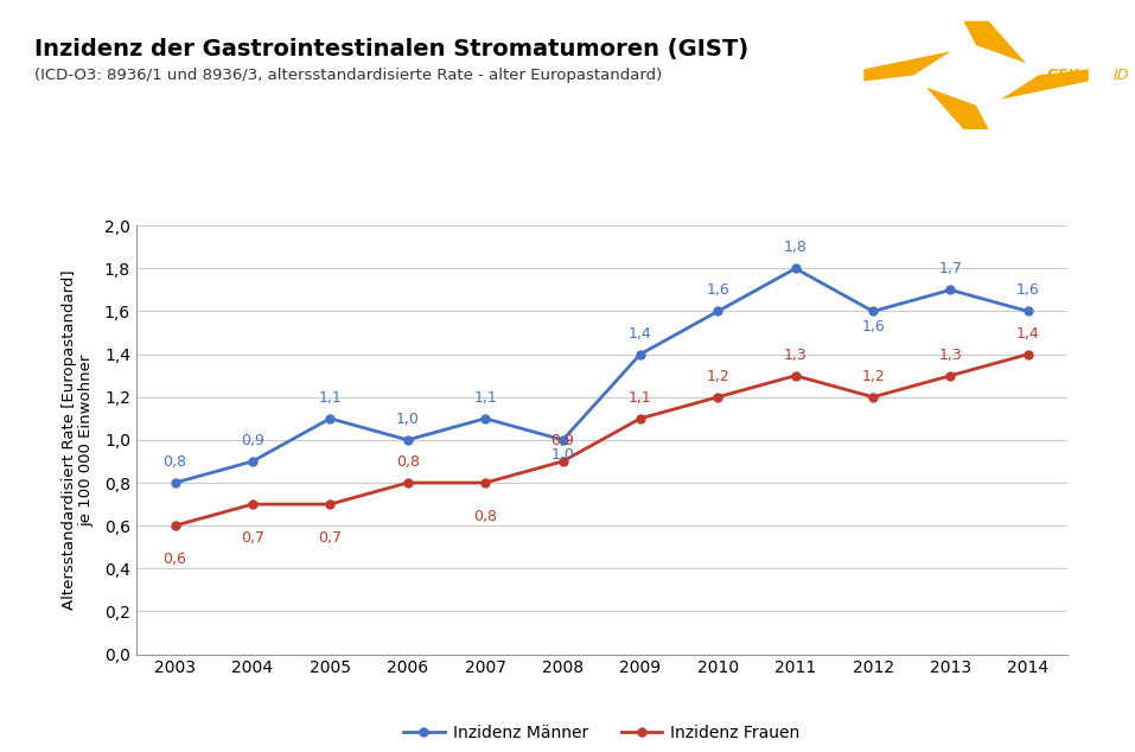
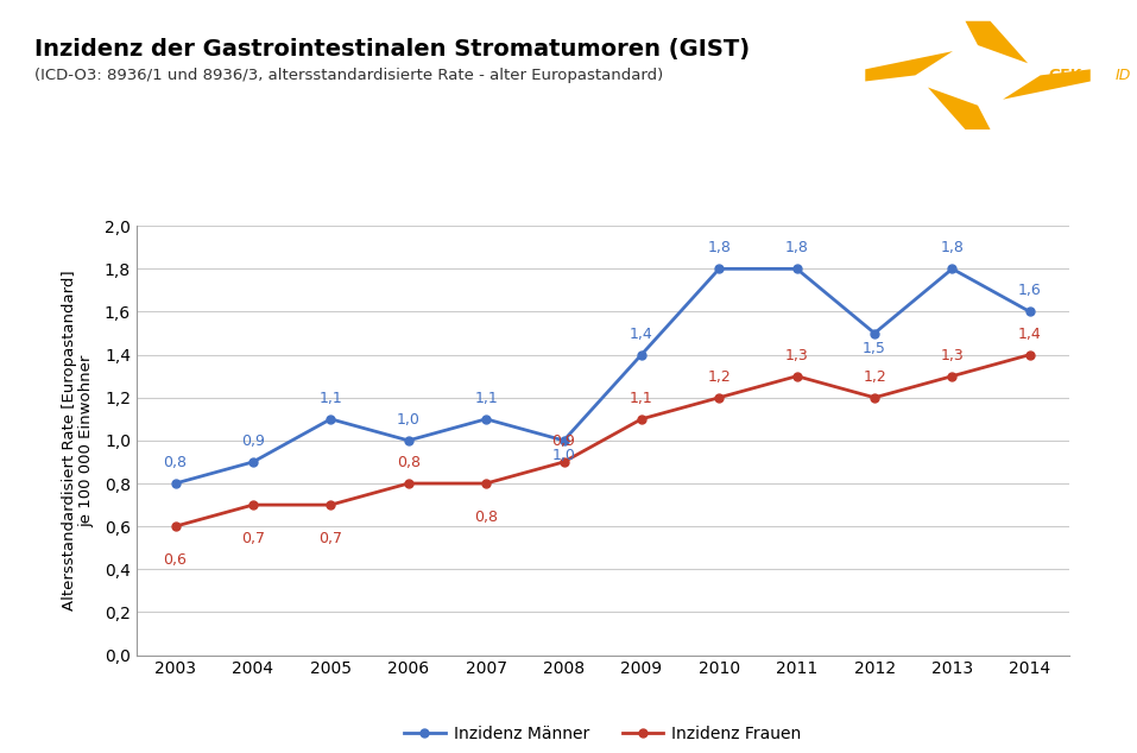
Inzidenz Männer/2010: 1,6 -> 1,8
Inzidenz Männer/2012: 1,6 -> 1,5
Inzidenz Männer/2013: 1,7 -> 1,8
